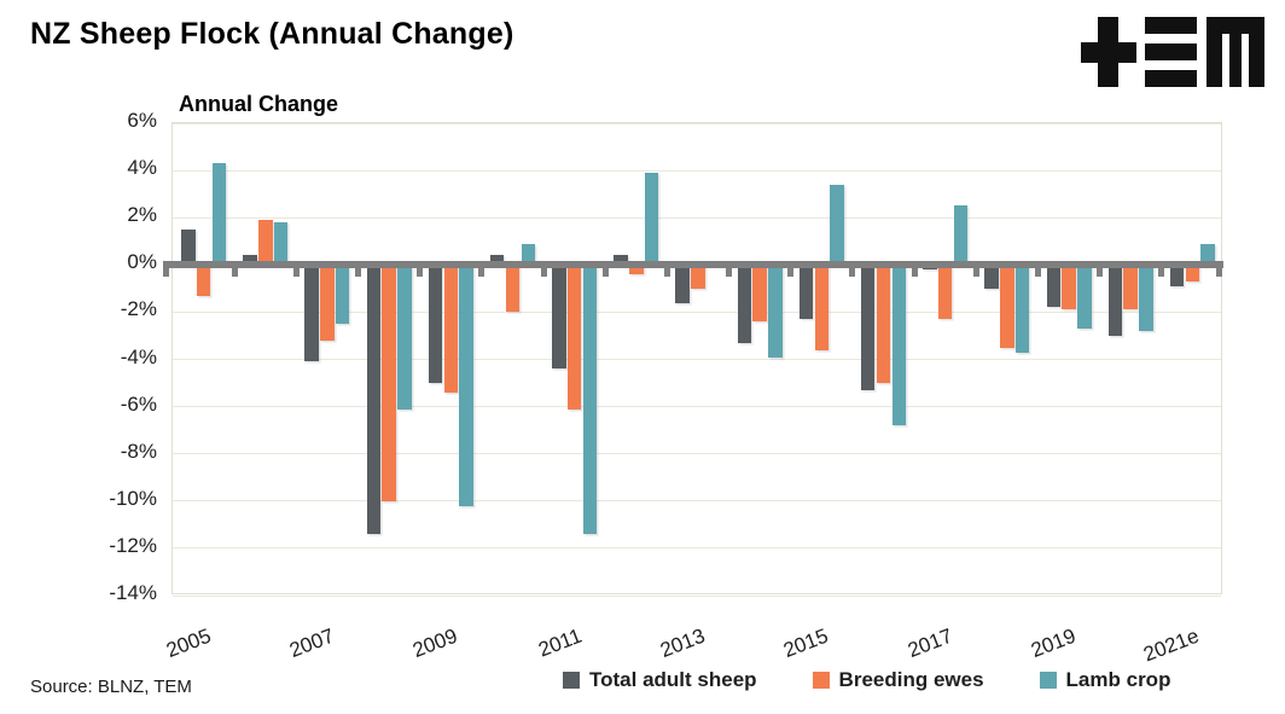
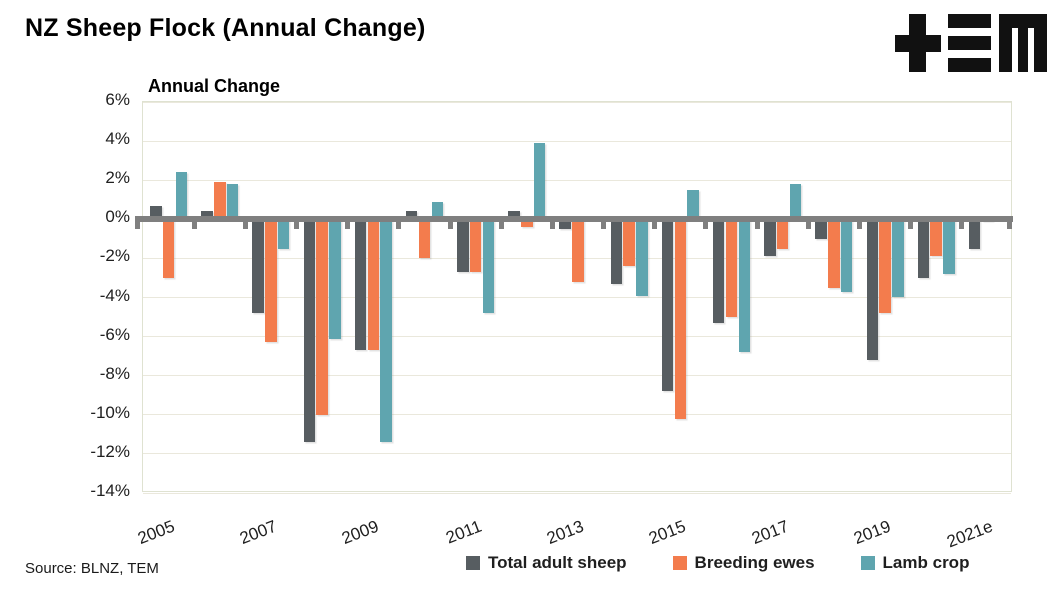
Total adult sheep/2005: 1.5% -> 0.7%
Breeding ewes/2005: -1.3% -> -3.0%
Lamb crop/2005: 4.3% -> 2.4%
Total adult sheep/2007: -4.1% -> -4.8%
Breeding ewes/2007: -3.2% -> -6.3%
Lamb crop/2007: -2.5% -> -1.5%
Total adult sheep/2009: -5.0% -> -6.7%
Breeding ewes/2009: -5.4% -> -6.7%
Lamb crop/2009: -10.2% -> -11.4%
Total adult sheep/2011: -4.4% -> -2.7%
Breeding ewes/2011: -6.1% -> -2.7%
Lamb crop/2011: -11.4% -> -4.8%
Total adult sheep/2013: -1.6% -> -0.5%
Breeding ewes/2013: -1.0% -> -3.2%
Total adult sheep/2015: -2.3% -> -8.8%
Breeding ewes/2015: -3.6% -> -10.2%
Lamb crop/2015: 3.4% -> 1.5%
Total adult sheep/2017: -0.2% -> -1.9%
Breeding ewes/2017: -2.3% -> -1.5%
Lamb crop/2017: 2.5% -> 1.8%
Total adult sheep/2019: -1.8% -> -7.2%
Breeding ewes/2019: -1.9% -> -4.8%
Lamb crop/2019: -2.7% -> -4.0%
Total adult sheep/2021e: -0.9% -> -1.5%
Breeding ewes/2021e: -0.7% -> -0.1%
Lamb crop/2021e: 0.9% -> 0.1%
